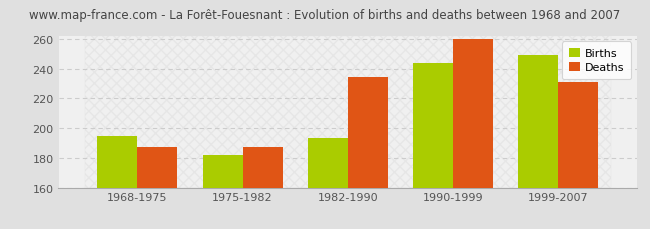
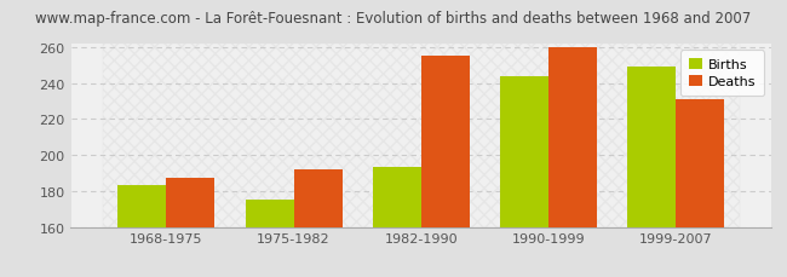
Births/1968-1975: 195 -> 183
Births/1975-1982: 182 -> 175
Deaths/1975-1982: 187 -> 192
Deaths/1982-1990: 234 -> 255
